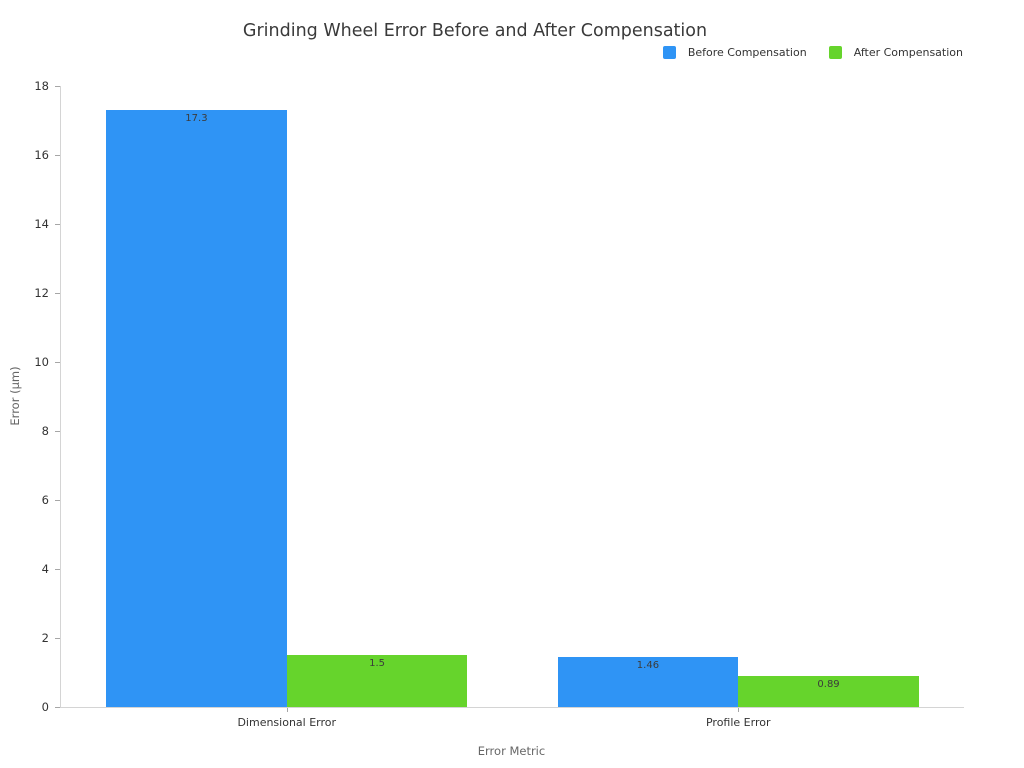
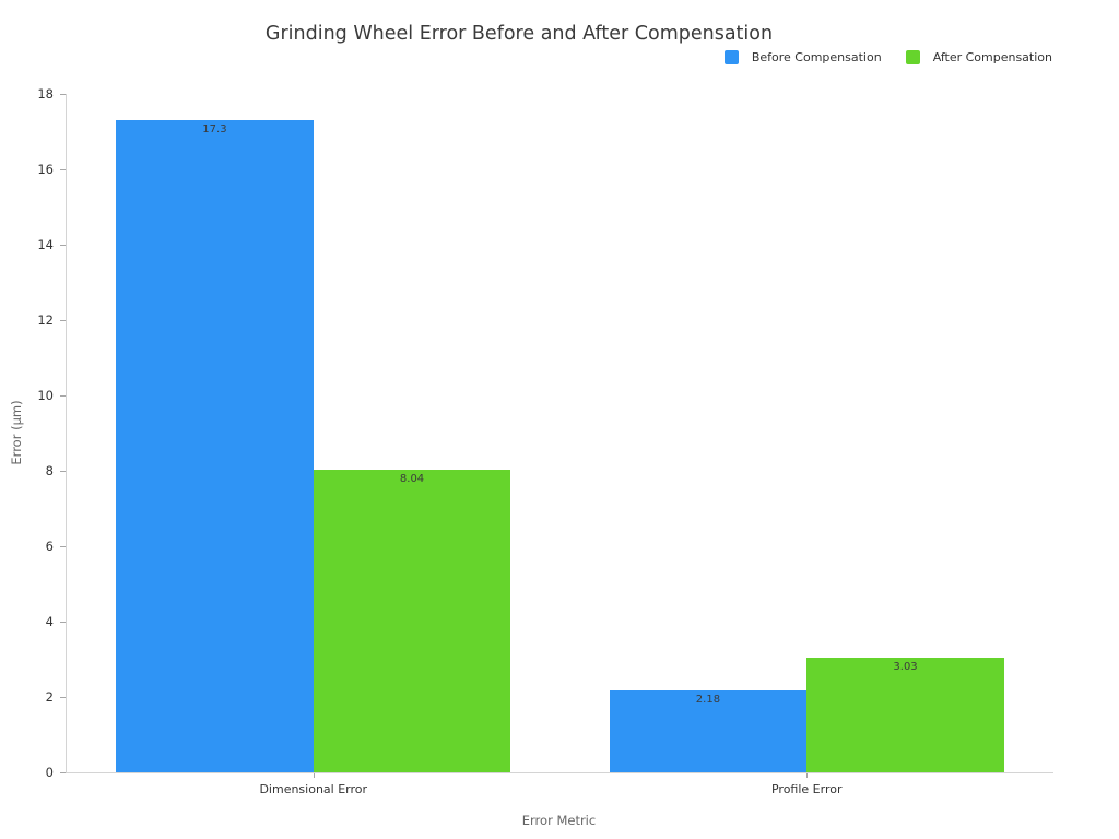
After Compensation/Dimensional Error: 1.5 -> 8.04
Before Compensation/Profile Error: 1.46 -> 2.18
After Compensation/Profile Error: 0.89 -> 3.03
